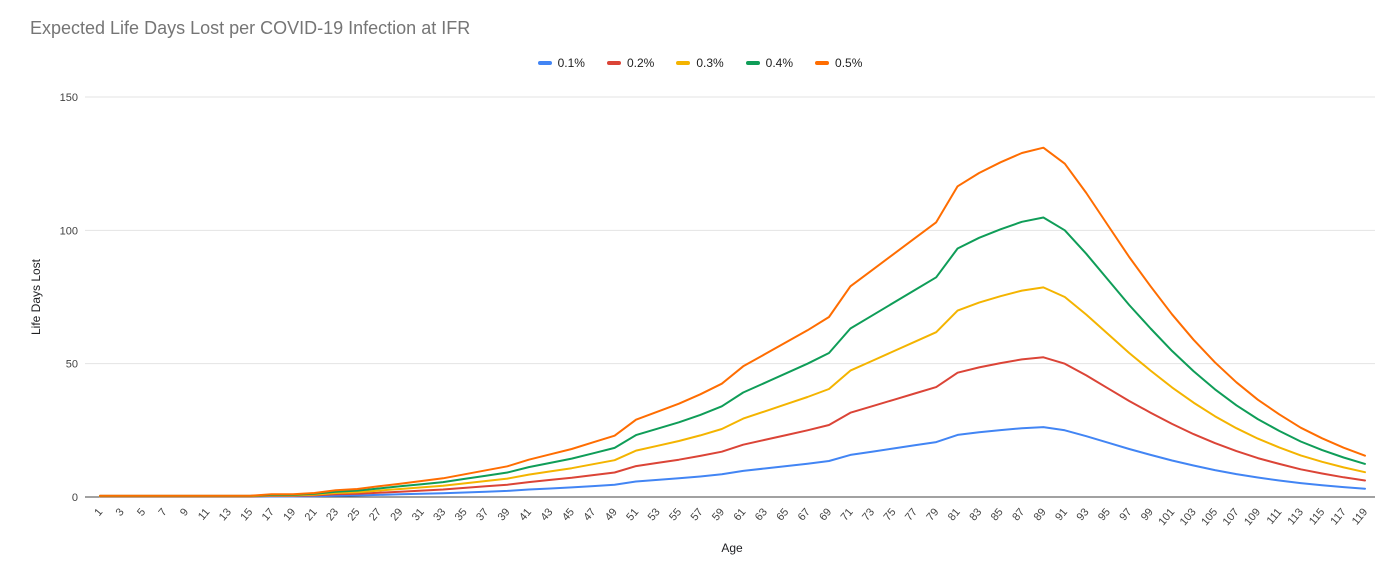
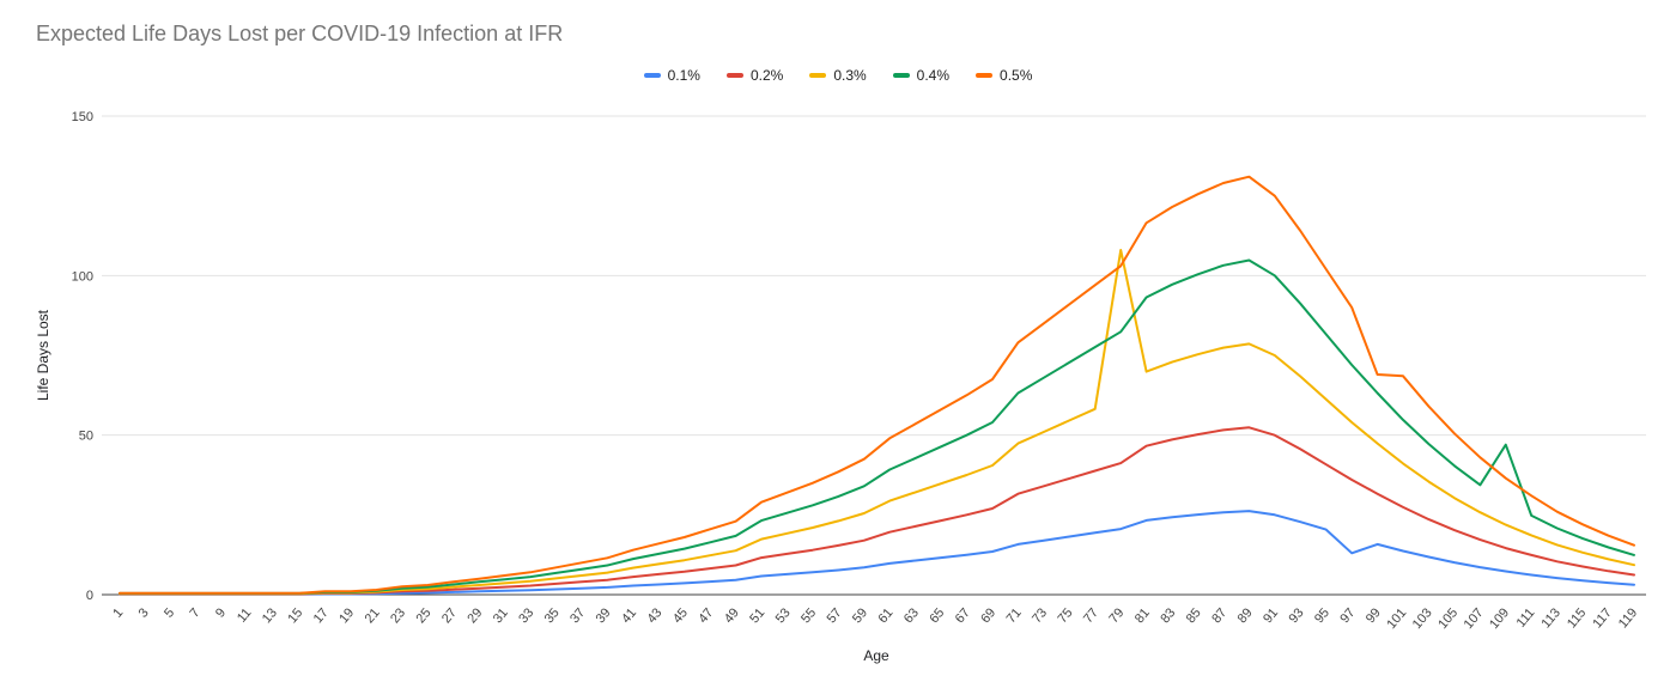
0.3%/79: 62 -> 108
0.1%/97: 18 -> 13
0.5%/99: 79 -> 69
0.4%/109: 29 -> 47
